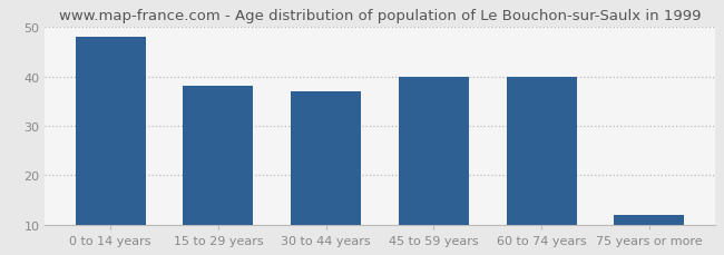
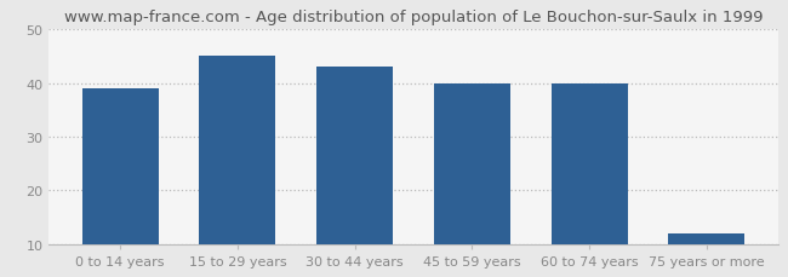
0 to 14 years: 48 -> 39
15 to 29 years: 38 -> 45
30 to 44 years: 37 -> 43
